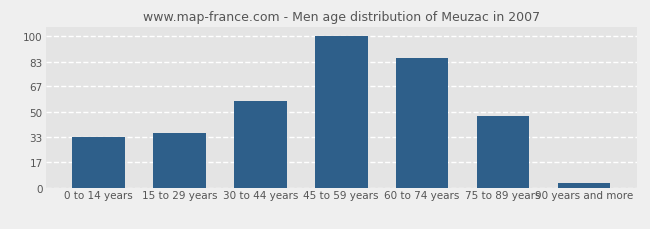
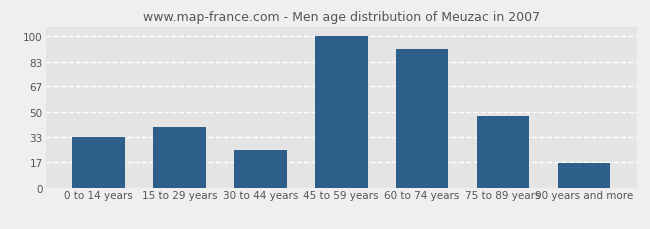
15 to 29 years: 36 -> 40
30 to 44 years: 57 -> 25
60 to 74 years: 85 -> 91
90 years and more: 3 -> 16
